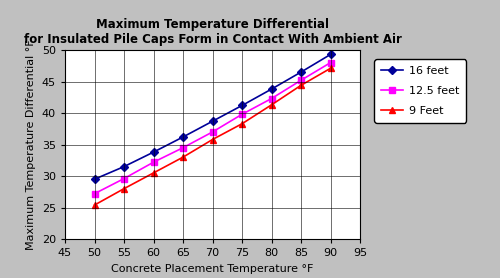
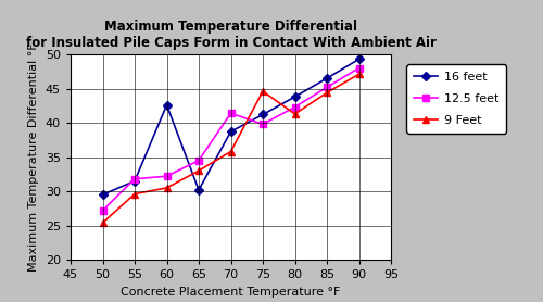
12.5 feet/55: 29.6 -> 31.8
9 Feet/55: 28.0 -> 29.6
16 feet/60: 33.8 -> 42.6
16 feet/65: 36.2 -> 30.2
12.5 feet/70: 37.0 -> 41.4
9 Feet/75: 38.3 -> 44.6
